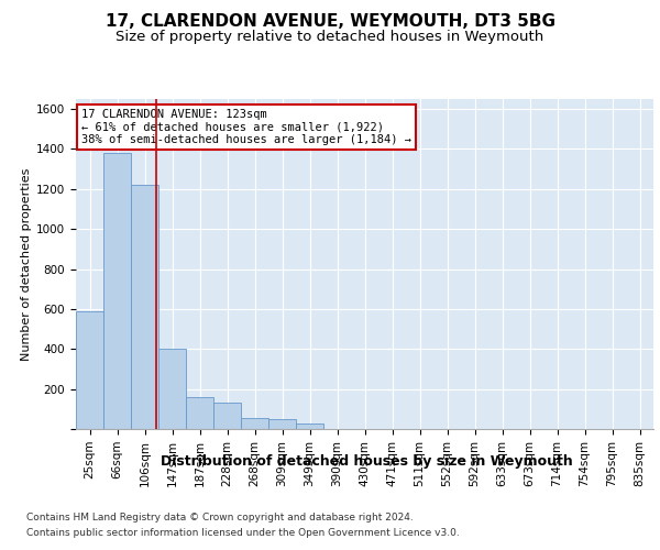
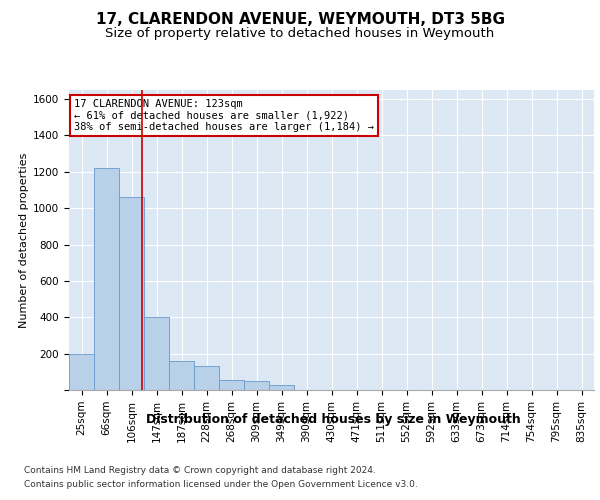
25sqm: 590 -> 200
66sqm: 1380 -> 1220
106sqm: 1220 -> 1060
